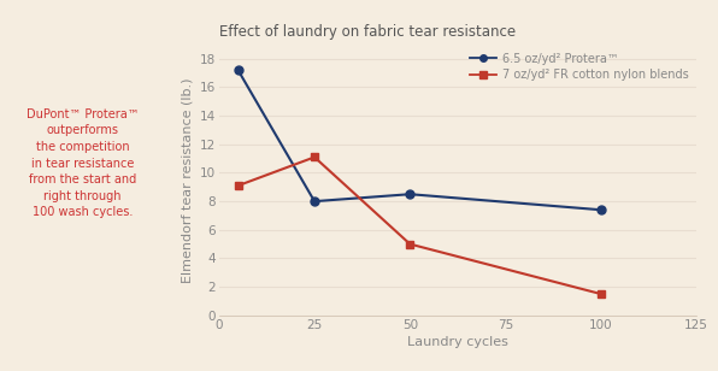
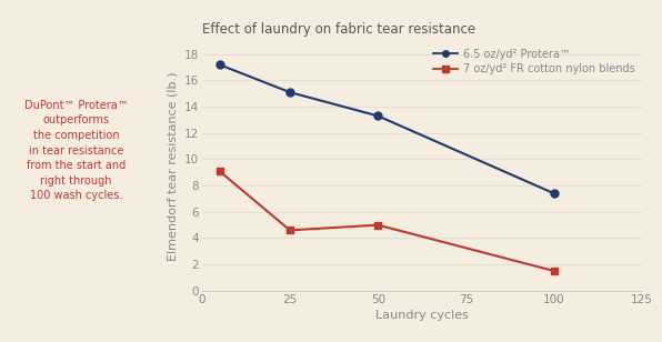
6.5 oz/yd² Protera™/25: 8.0 -> 15.1
7 oz/yd² FR cotton nylon blends/25: 11.1 -> 4.6
6.5 oz/yd² Protera™/50: 8.5 -> 13.3
